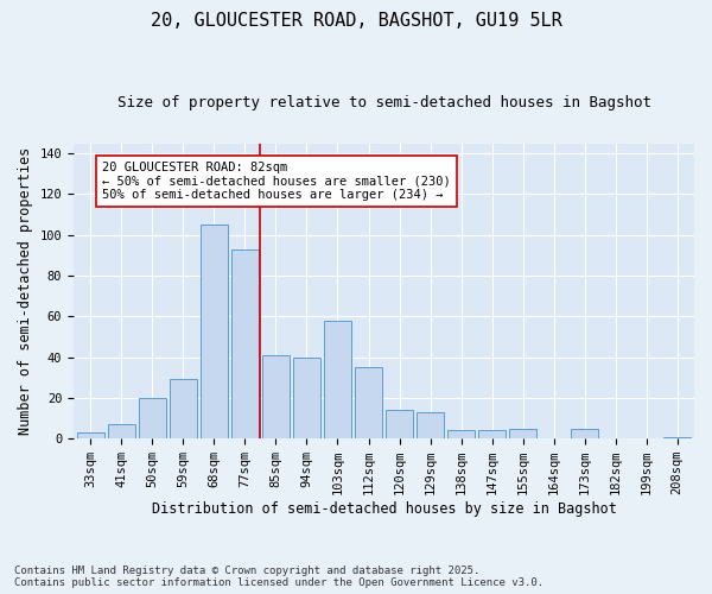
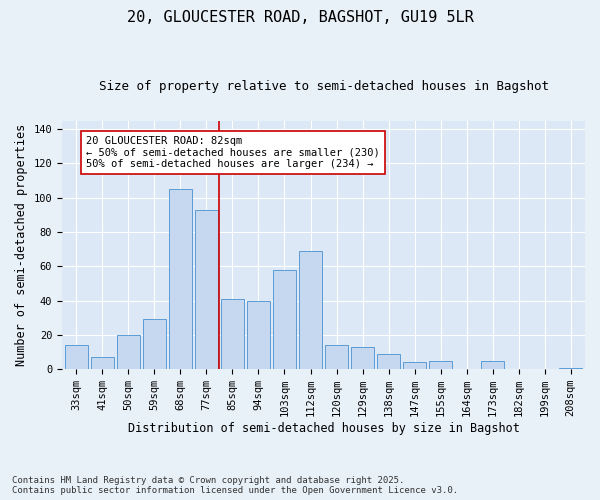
33sqm: 3 -> 14
112sqm: 35 -> 69
138sqm: 4 -> 9
